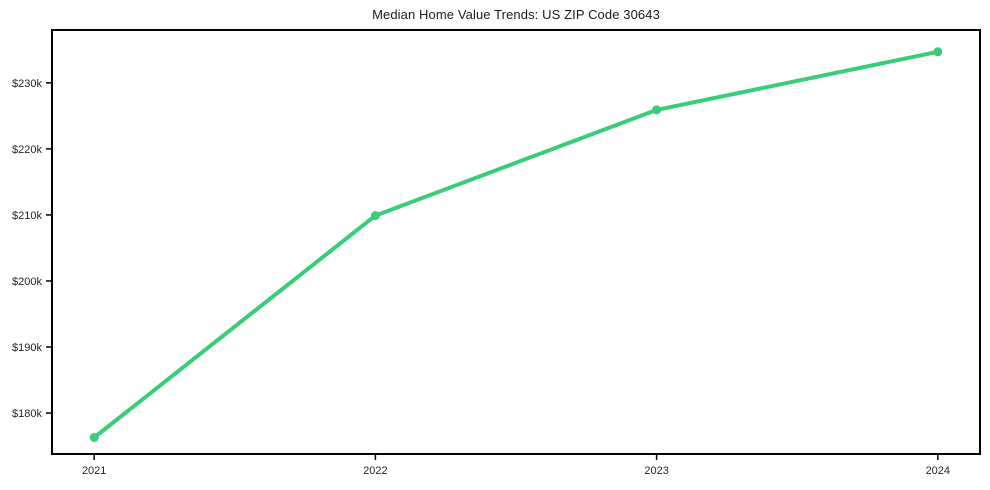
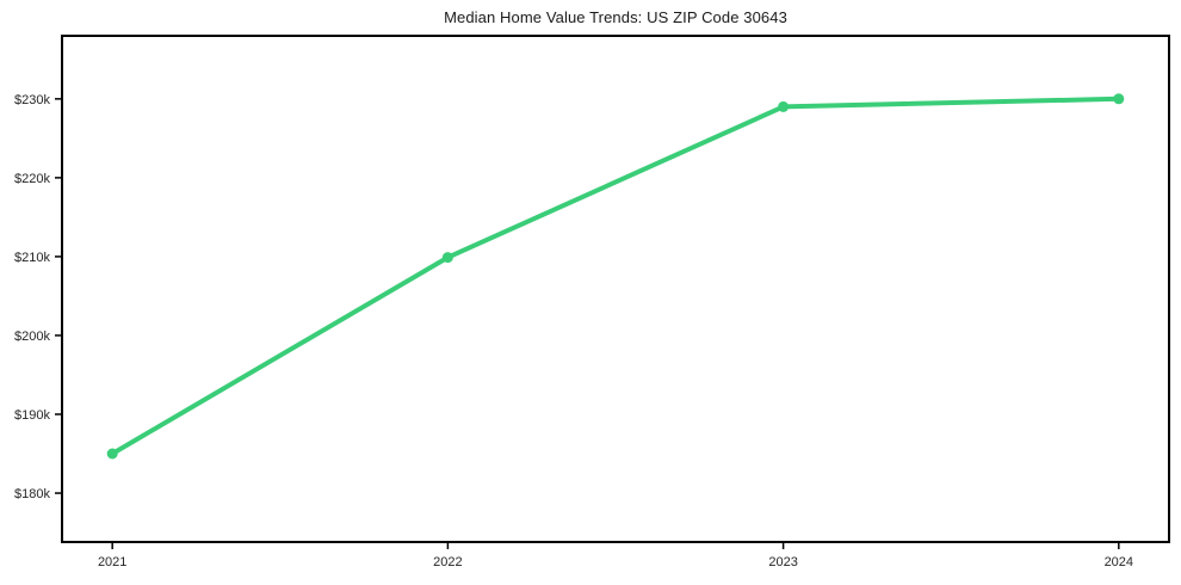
2021: $176k -> $185k
2023: $226k -> $229k
2024: $235k -> $230k
